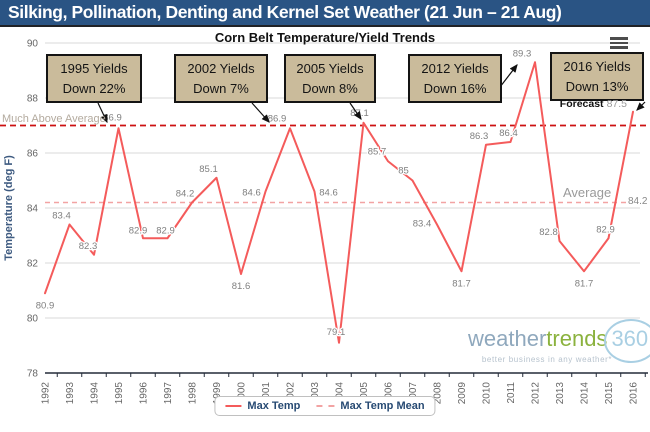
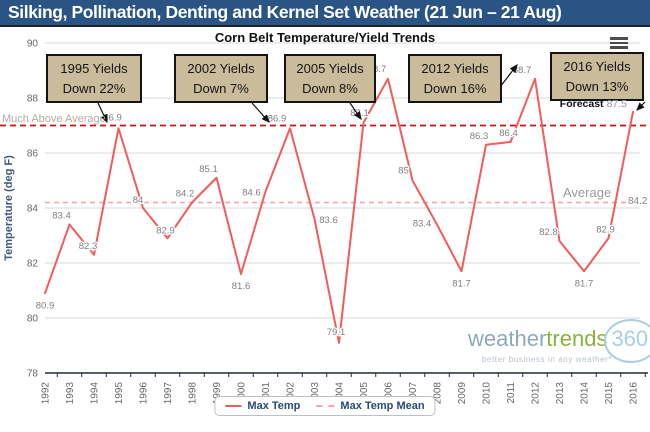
1996: 82.9 -> 84
2003: 84.6 -> 83.6
2006: 85.7 -> 88.7
2012: 89.3 -> 88.7
